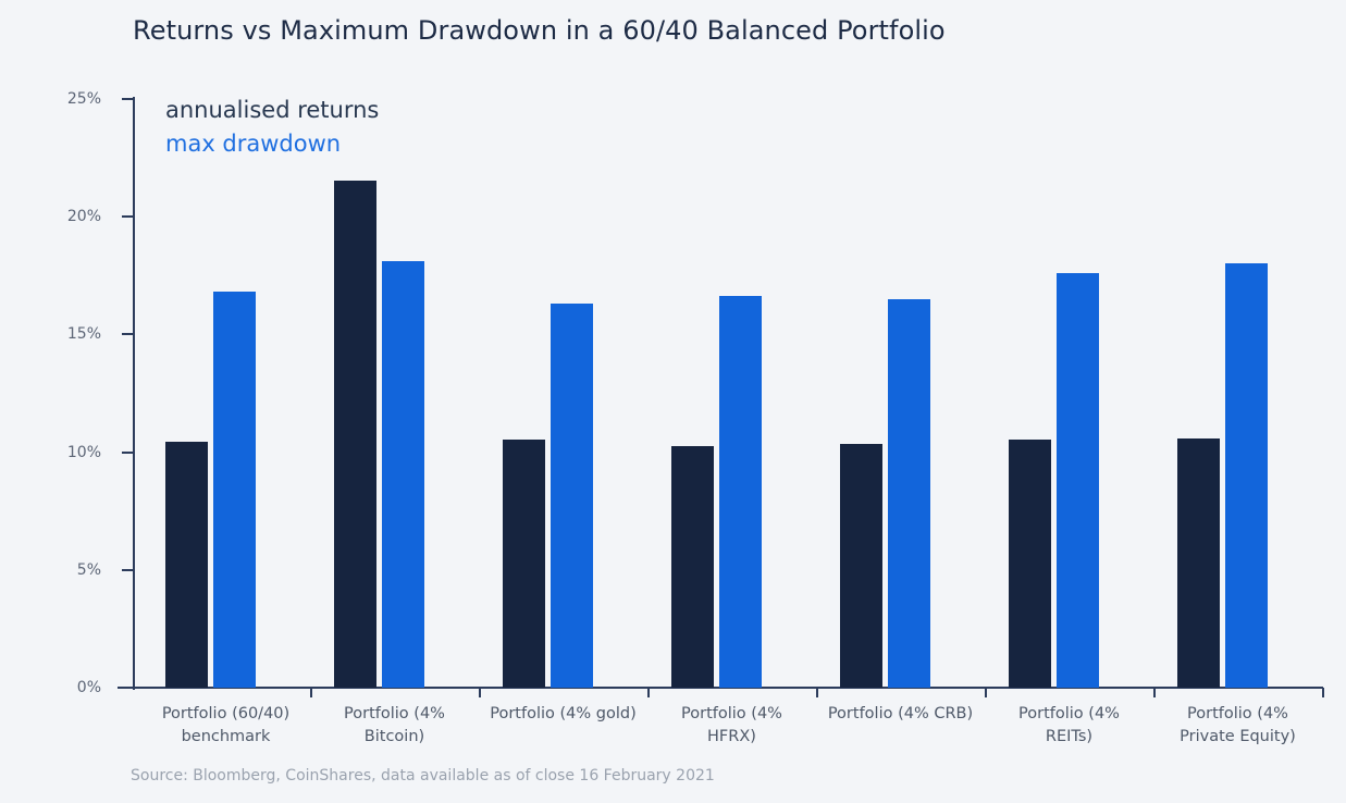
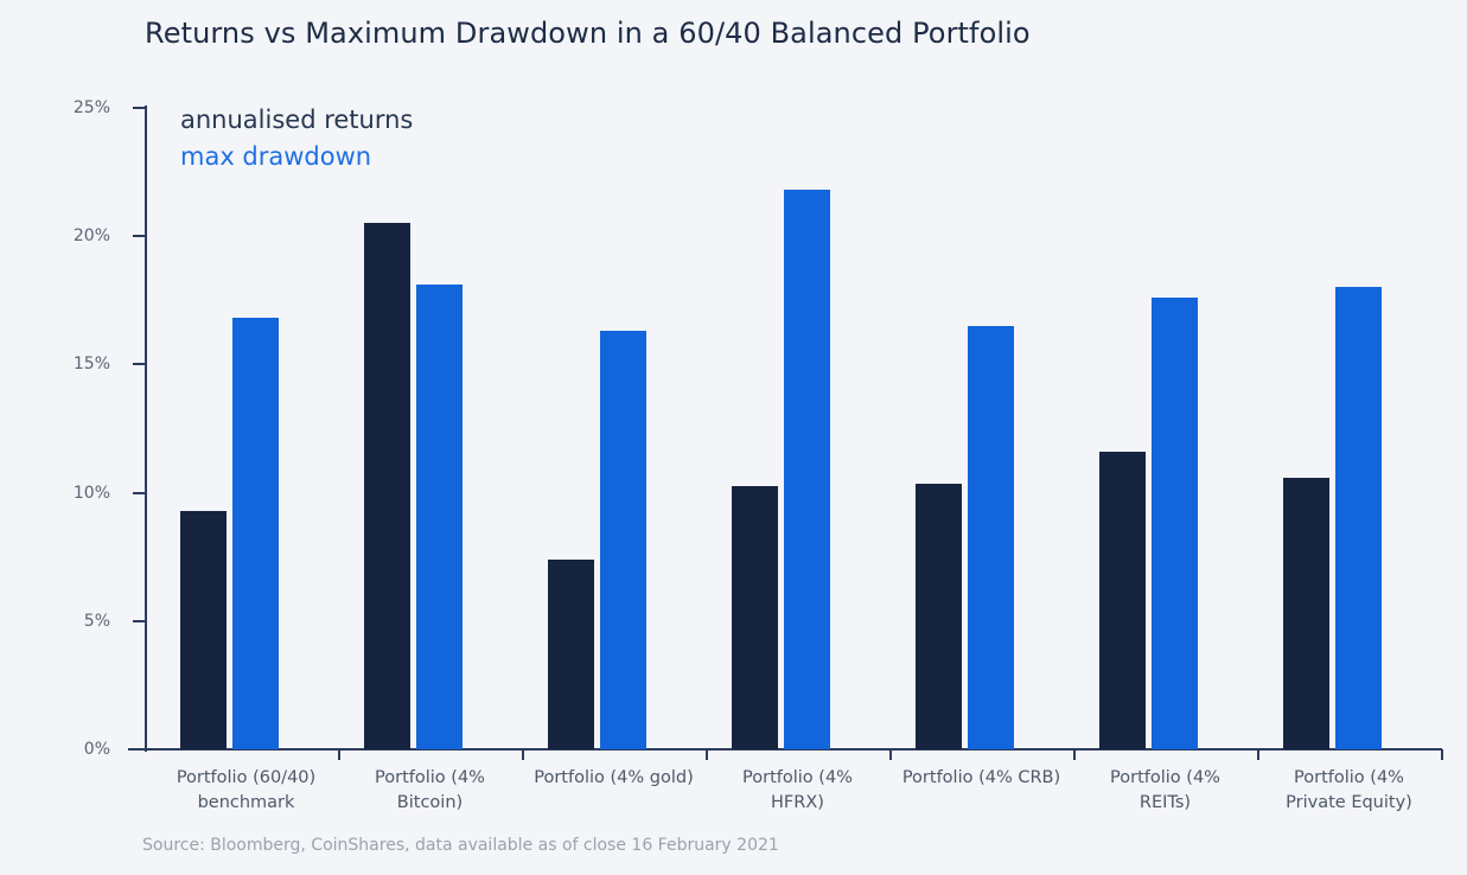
annualised returns/Portfolio (60/40) benchmark: 10.4% -> 9.3%
annualised returns/Portfolio (4% Bitcoin): 21.6% -> 20.5%
annualised returns/Portfolio (4% gold): 10.6% -> 7.4%
max drawdown/Portfolio (4% HFRX): 16.6% -> 21.8%
annualised returns/Portfolio (4% REITs): 10.6% -> 11.6%
